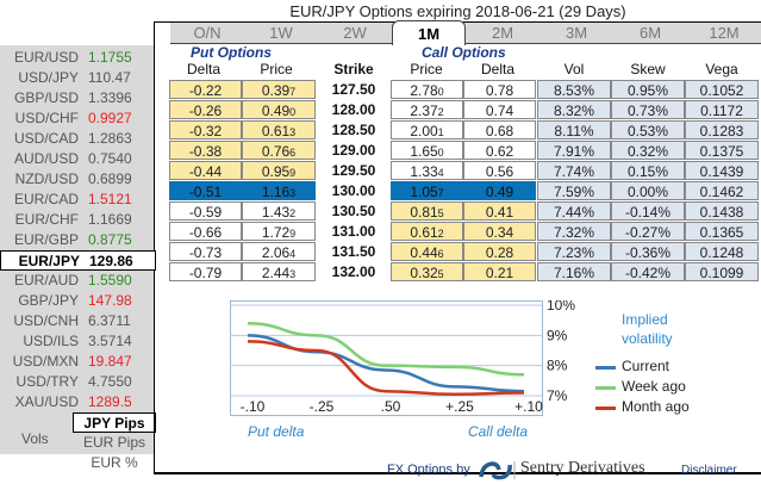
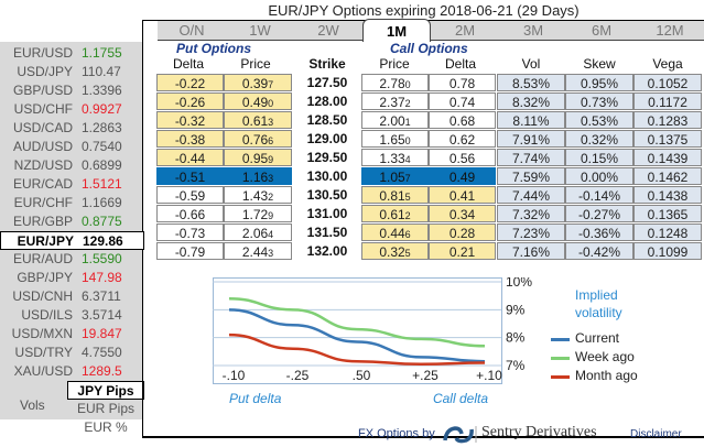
Month ago/-.10: 8,8% -> 8,1%
Month ago/-.25: 8,5% -> 7,6%
Week ago/.50: 8,0% -> 8,3%
